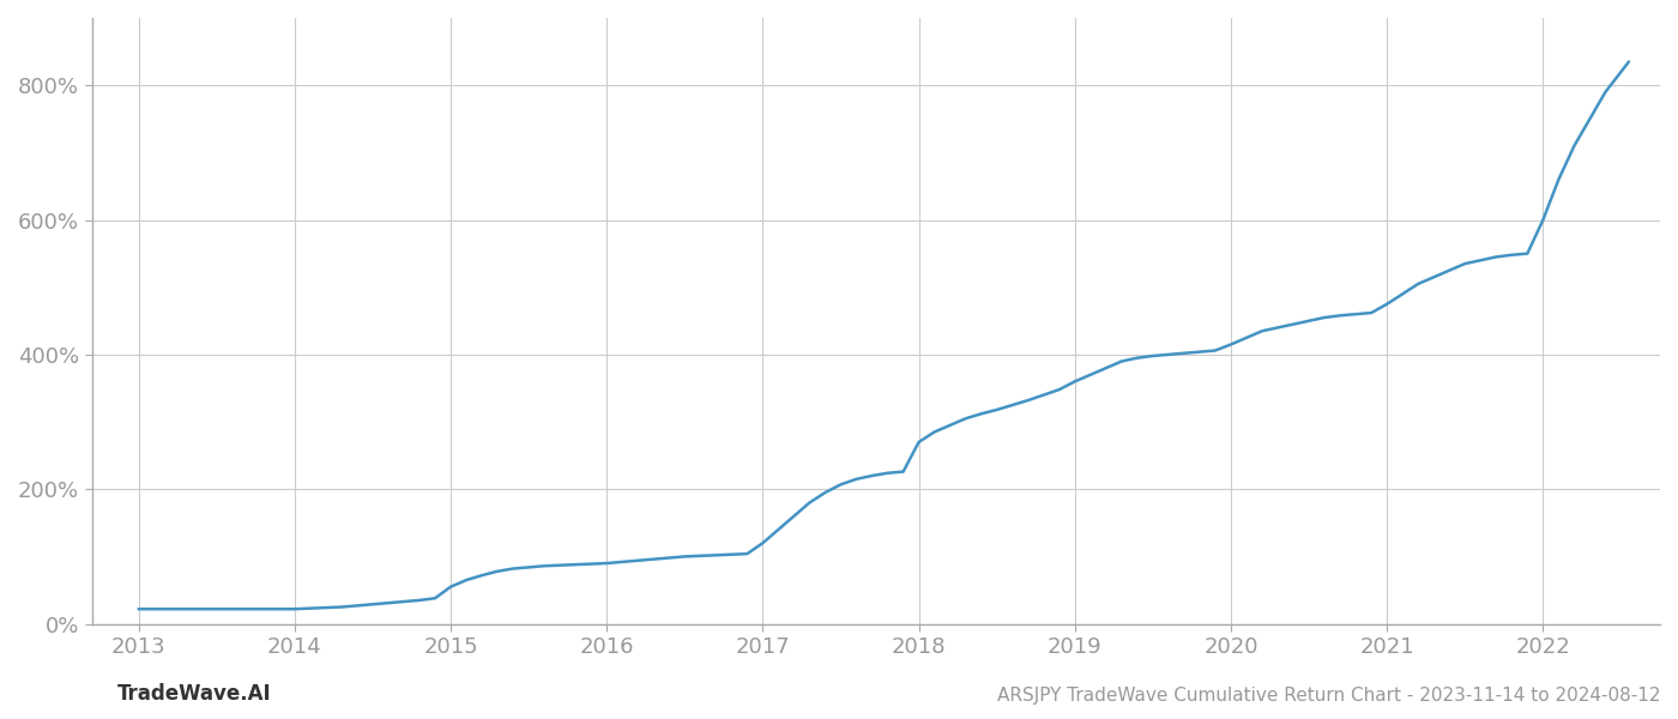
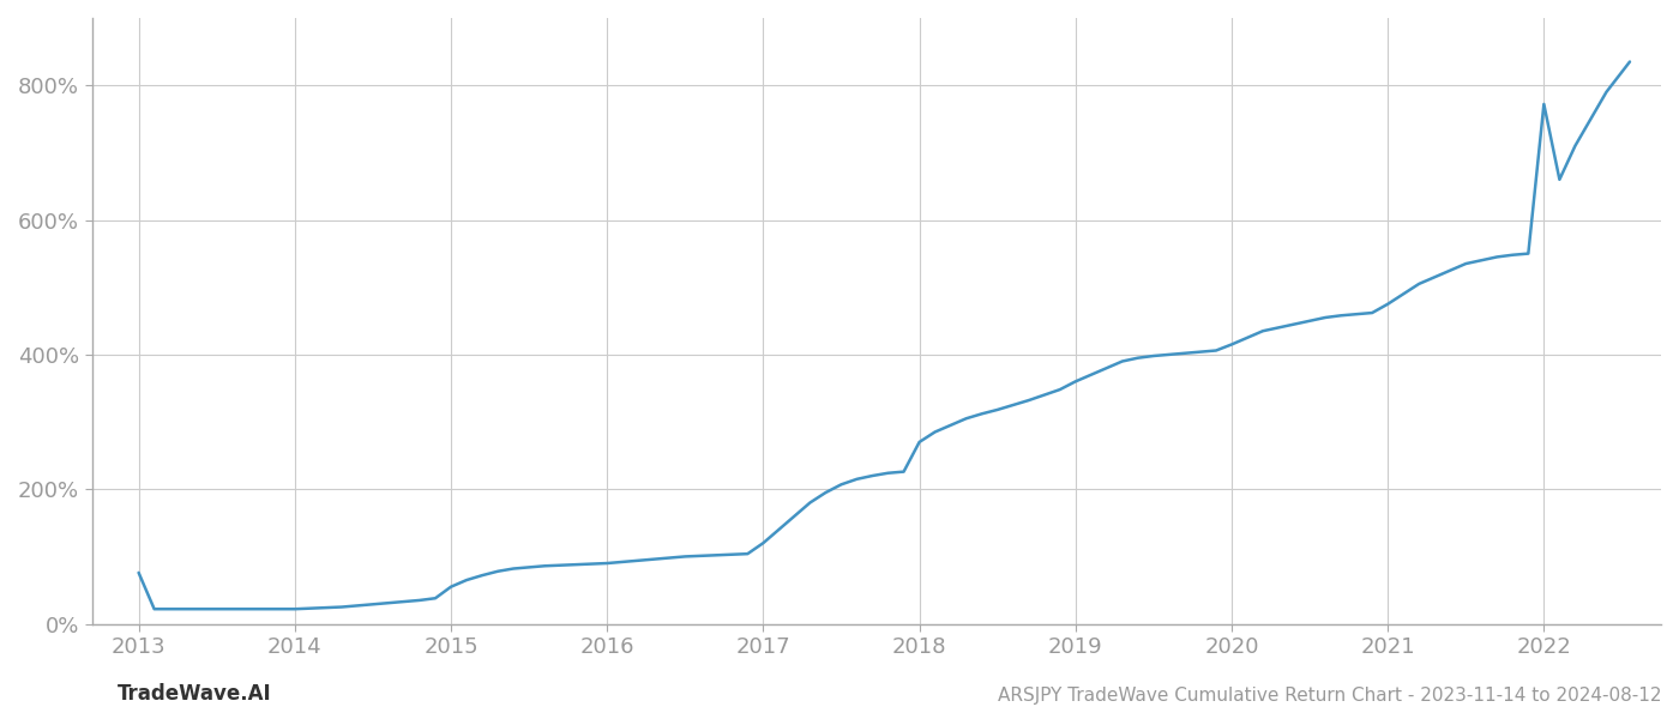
2013: 22% -> 76%
2022: 600% -> 772%
